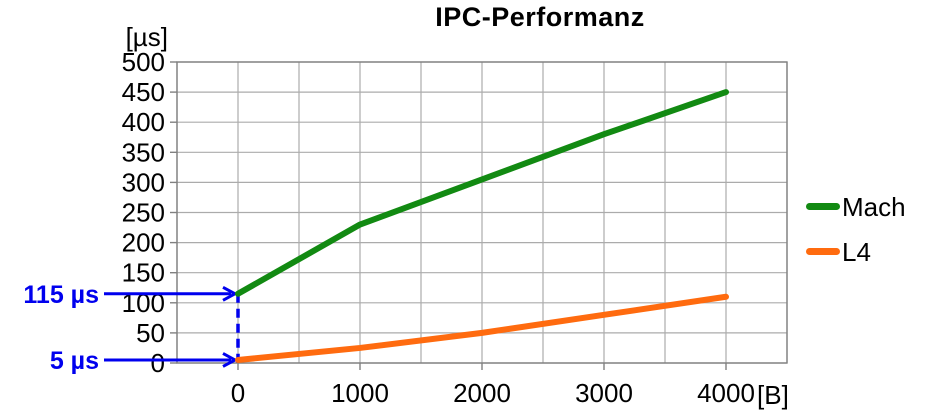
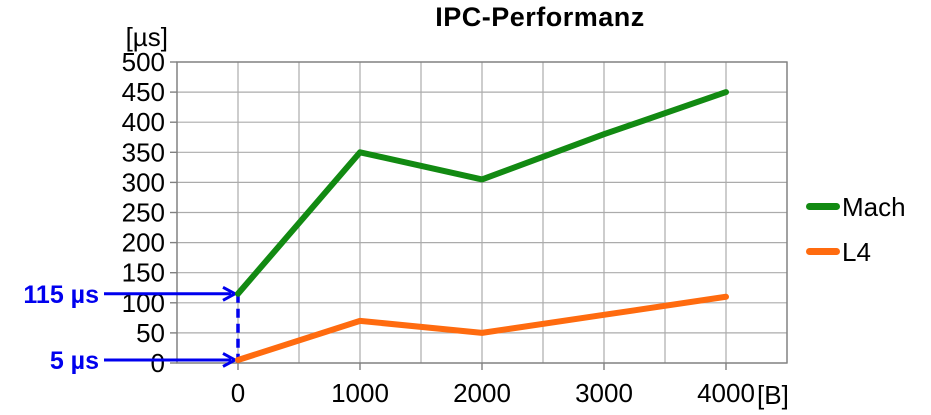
Mach/1000: 230 -> 350
L4/1000: 20 -> 70
